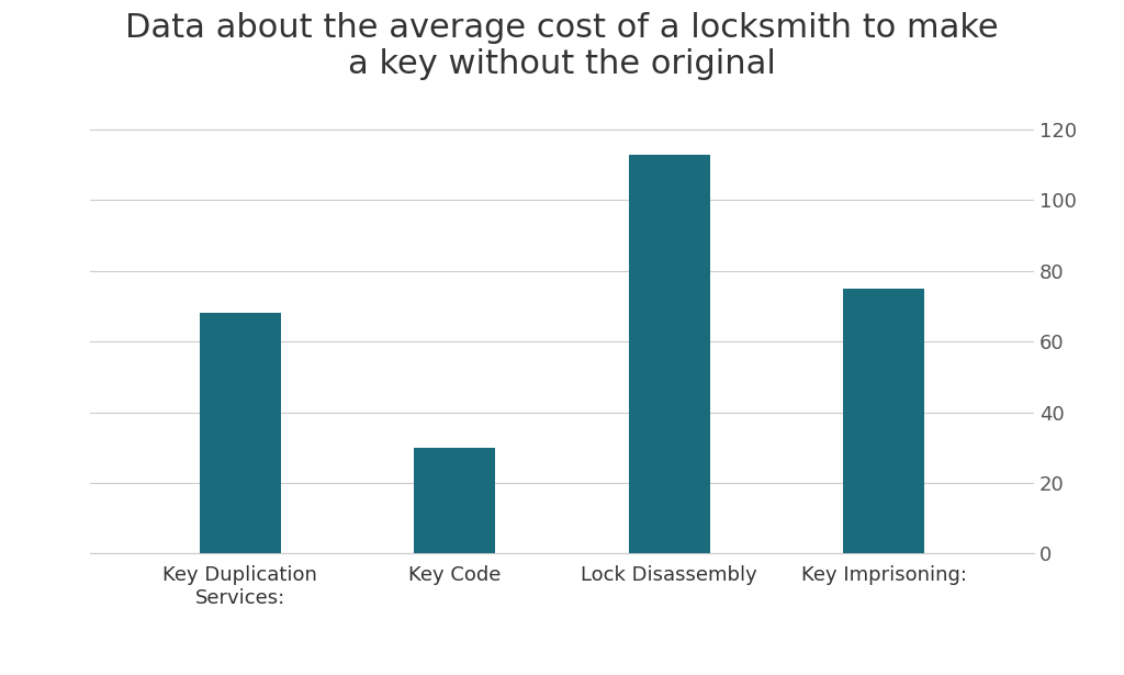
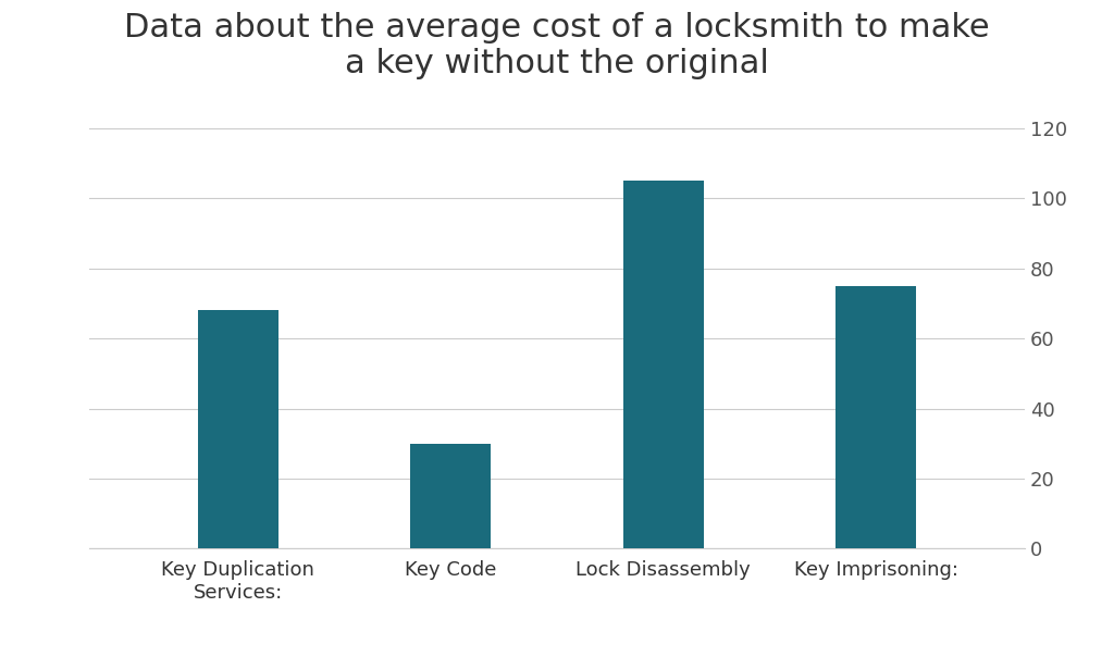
Lock Disassembly: 113 -> 105
